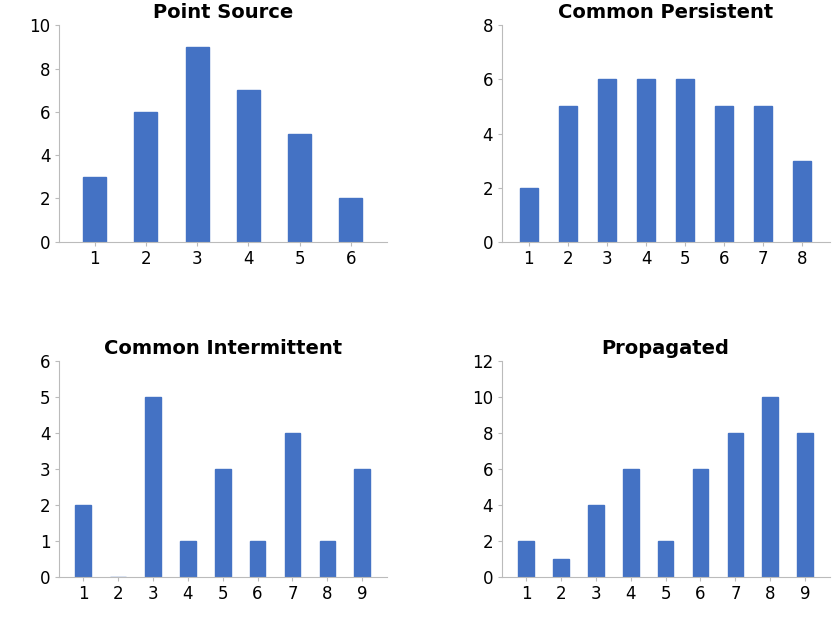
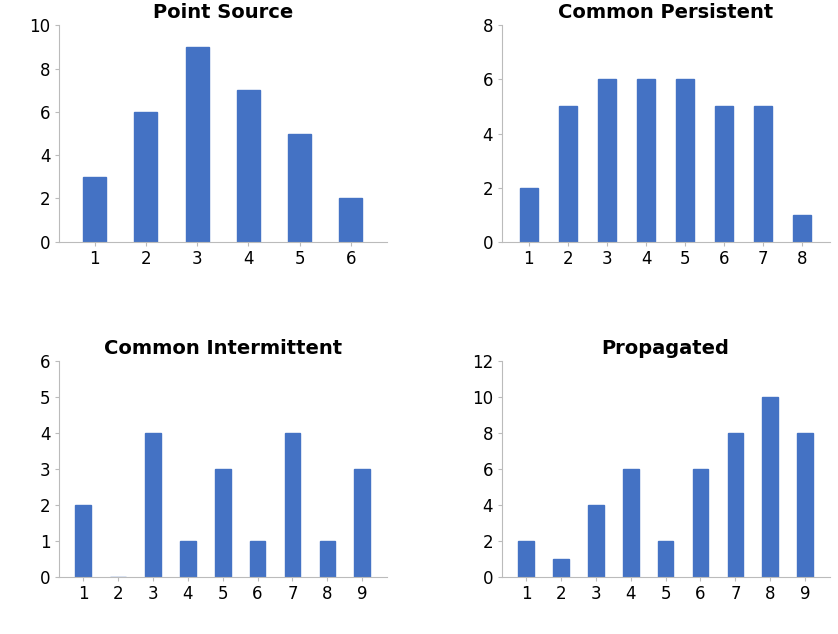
Common Persistent/8: 3 -> 1
Common Intermittent/3: 5 -> 4
